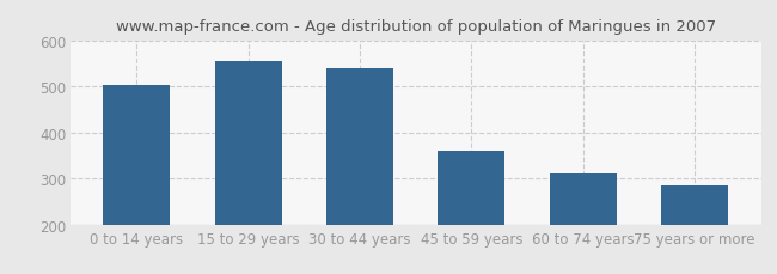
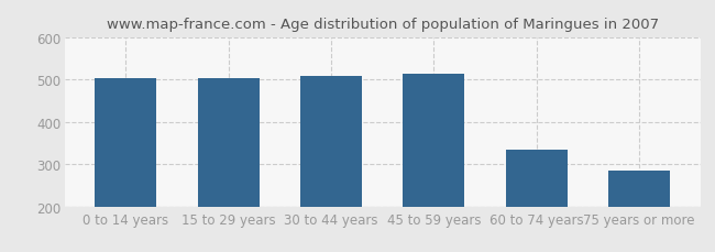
15 to 29 years: 555 -> 503
30 to 44 years: 540 -> 507
45 to 59 years: 360 -> 513
60 to 74 years: 310 -> 334
